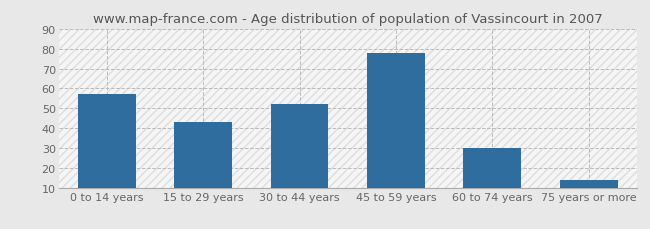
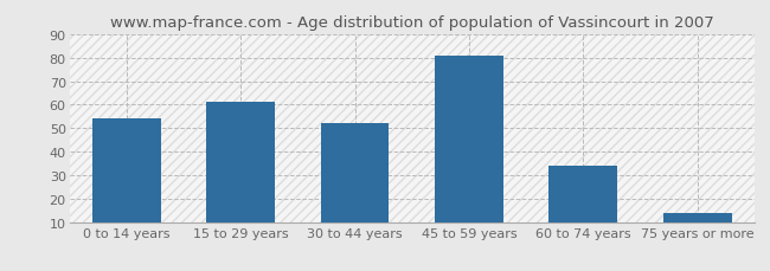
0 to 14 years: 57 -> 54
15 to 29 years: 43 -> 61
45 to 59 years: 78 -> 81
60 to 74 years: 30 -> 34
